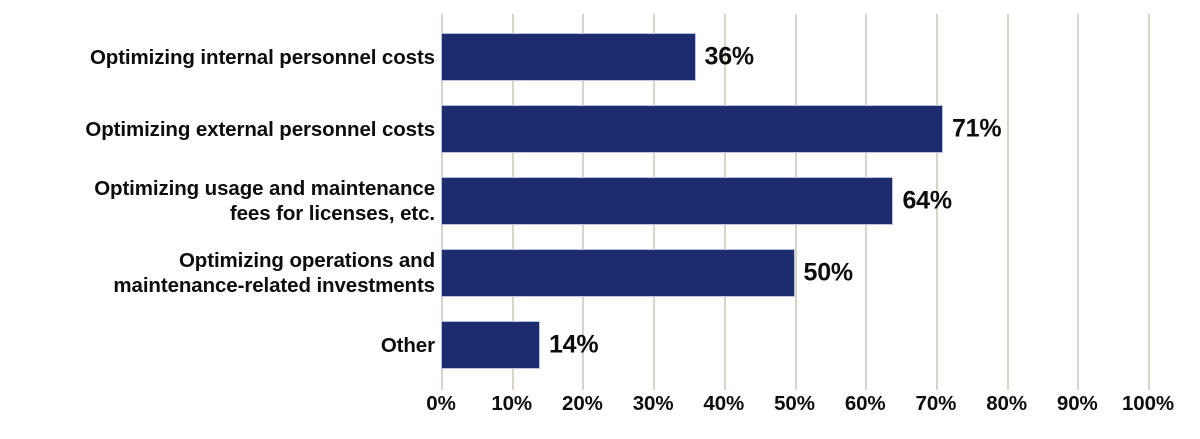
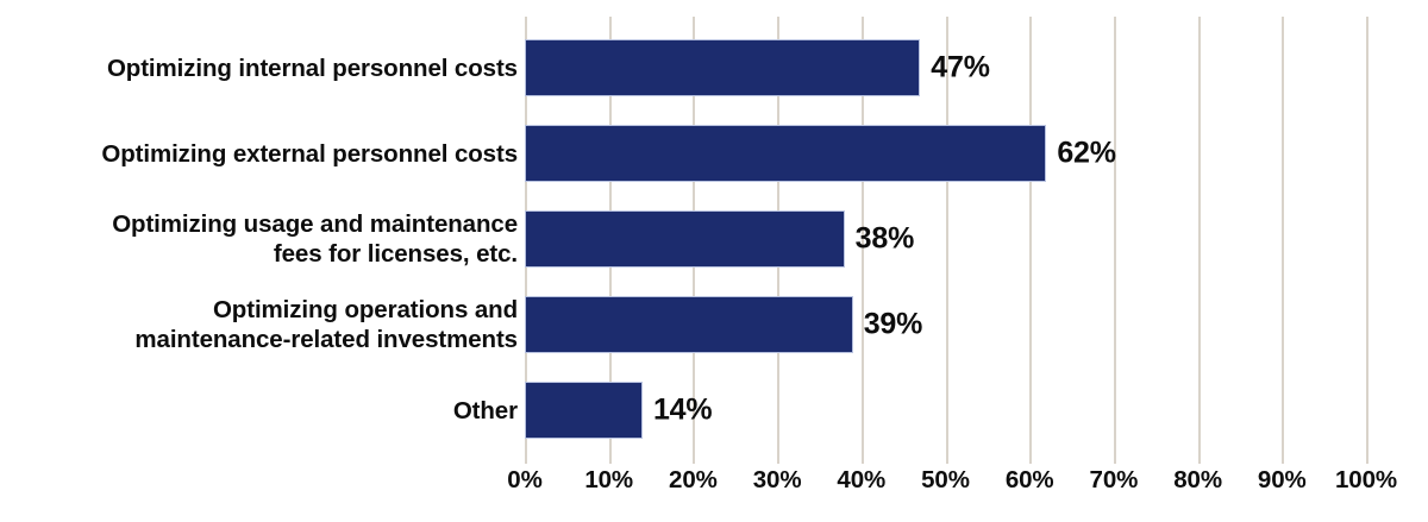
Optimizing internal personnel costs: 36% -> 47%
Optimizing external personnel costs: 71% -> 62%
Optimizing usage and maintenance fees for licenses, etc.: 64% -> 38%
Optimizing operations and maintenance-related investments: 50% -> 39%
